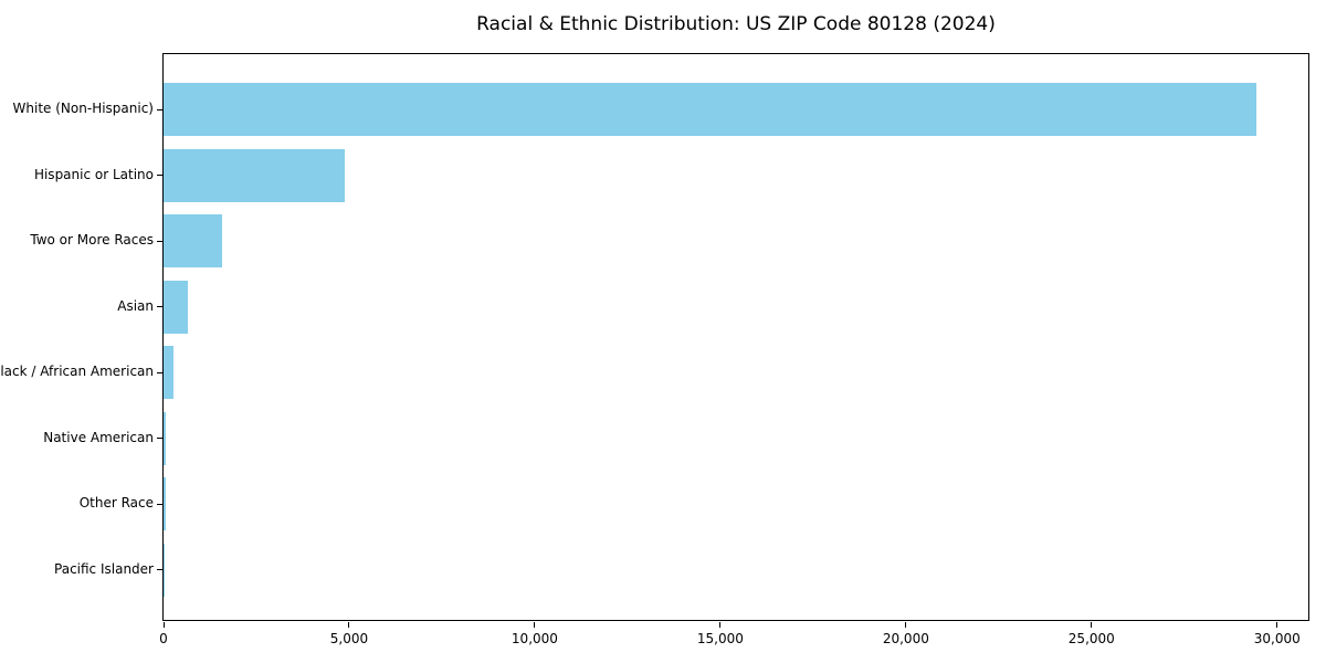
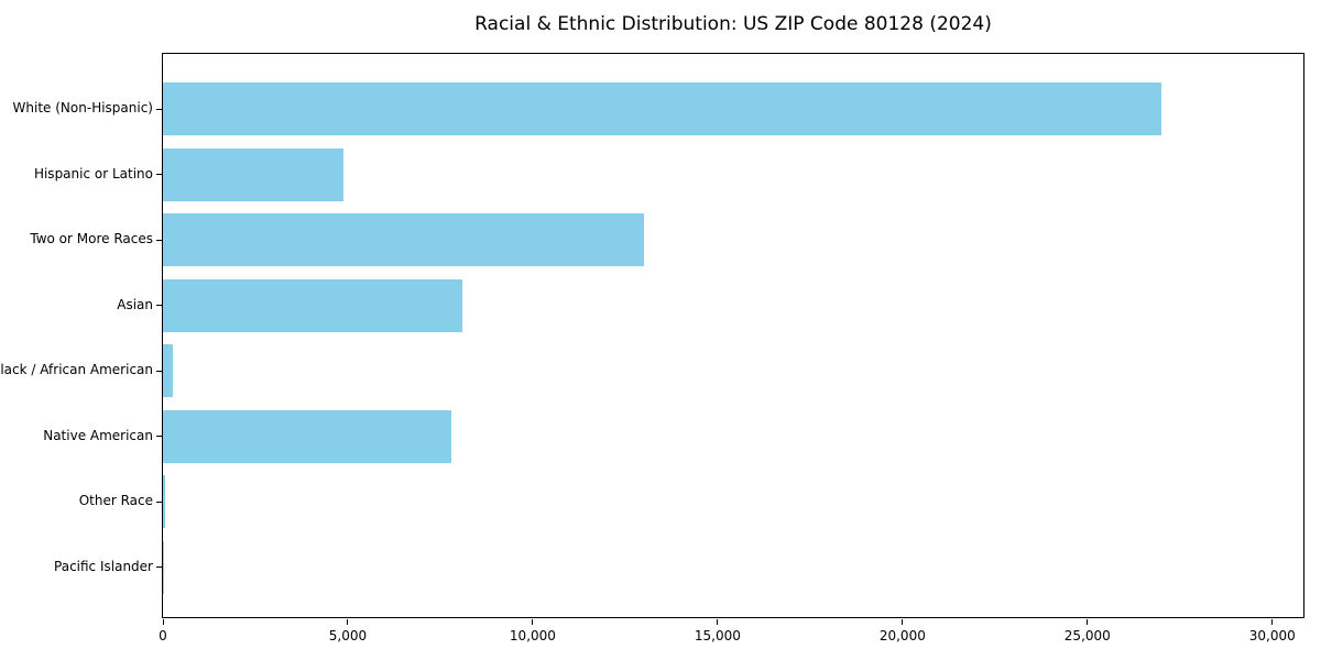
White (Non-Hispanic): 29400 -> 27000
Two or More Races: 1600 -> 13000
Asian: 600 -> 8100
Native American: 100 -> 7800
